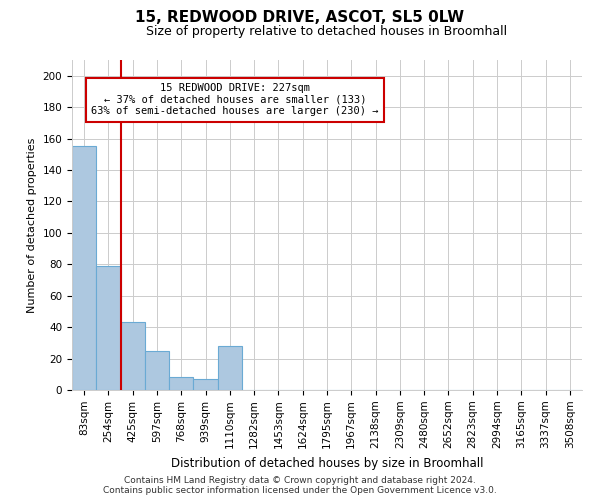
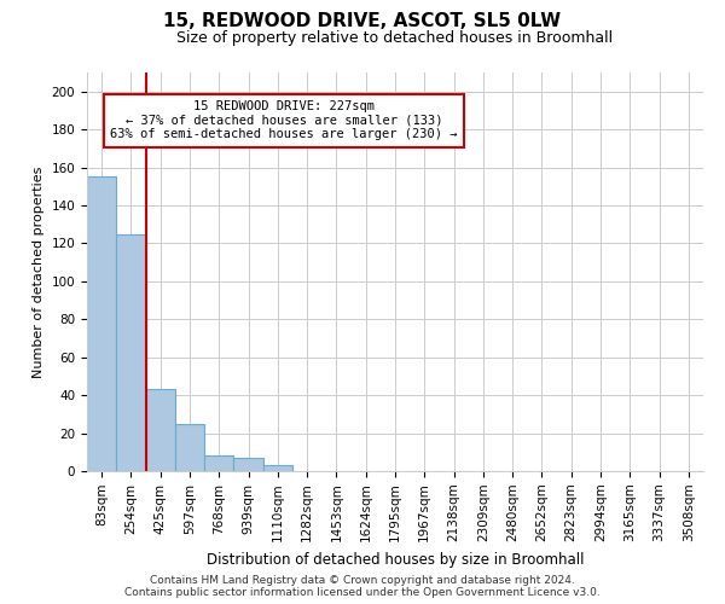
254sqm: 79 -> 125
1110sqm: 28 -> 3
